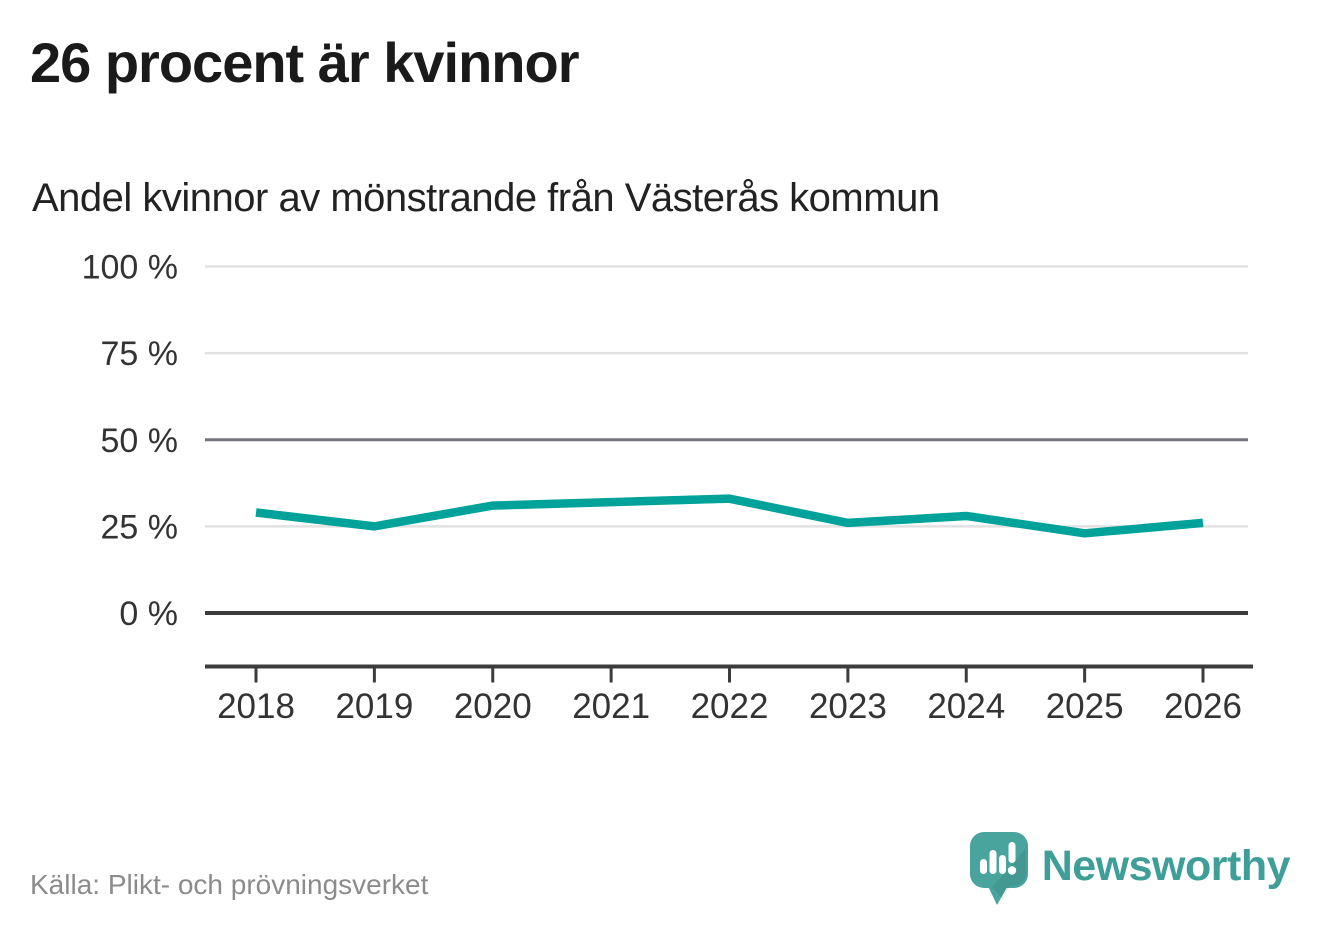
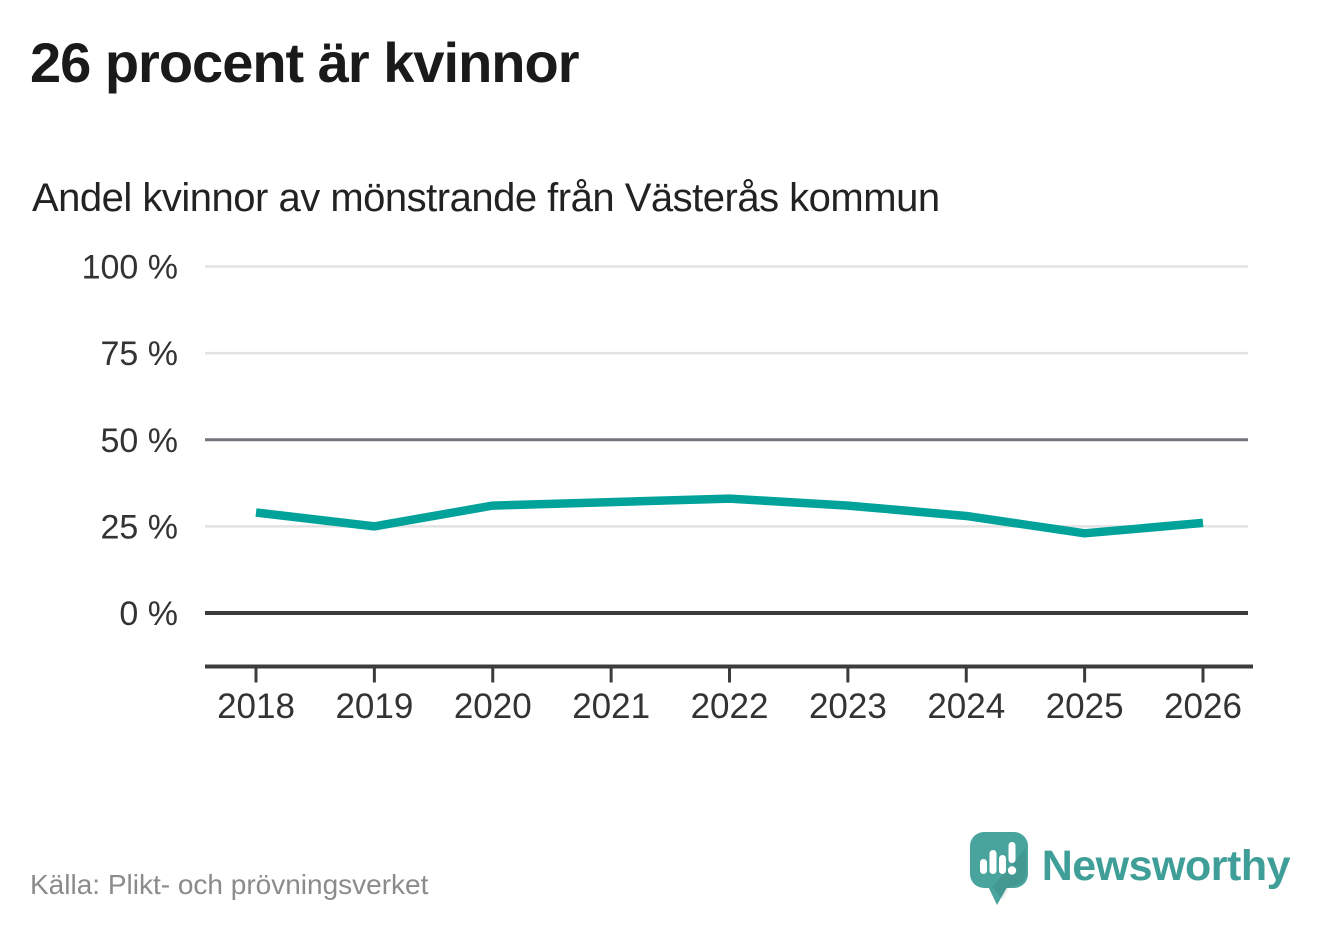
2023: 26% -> 31%
